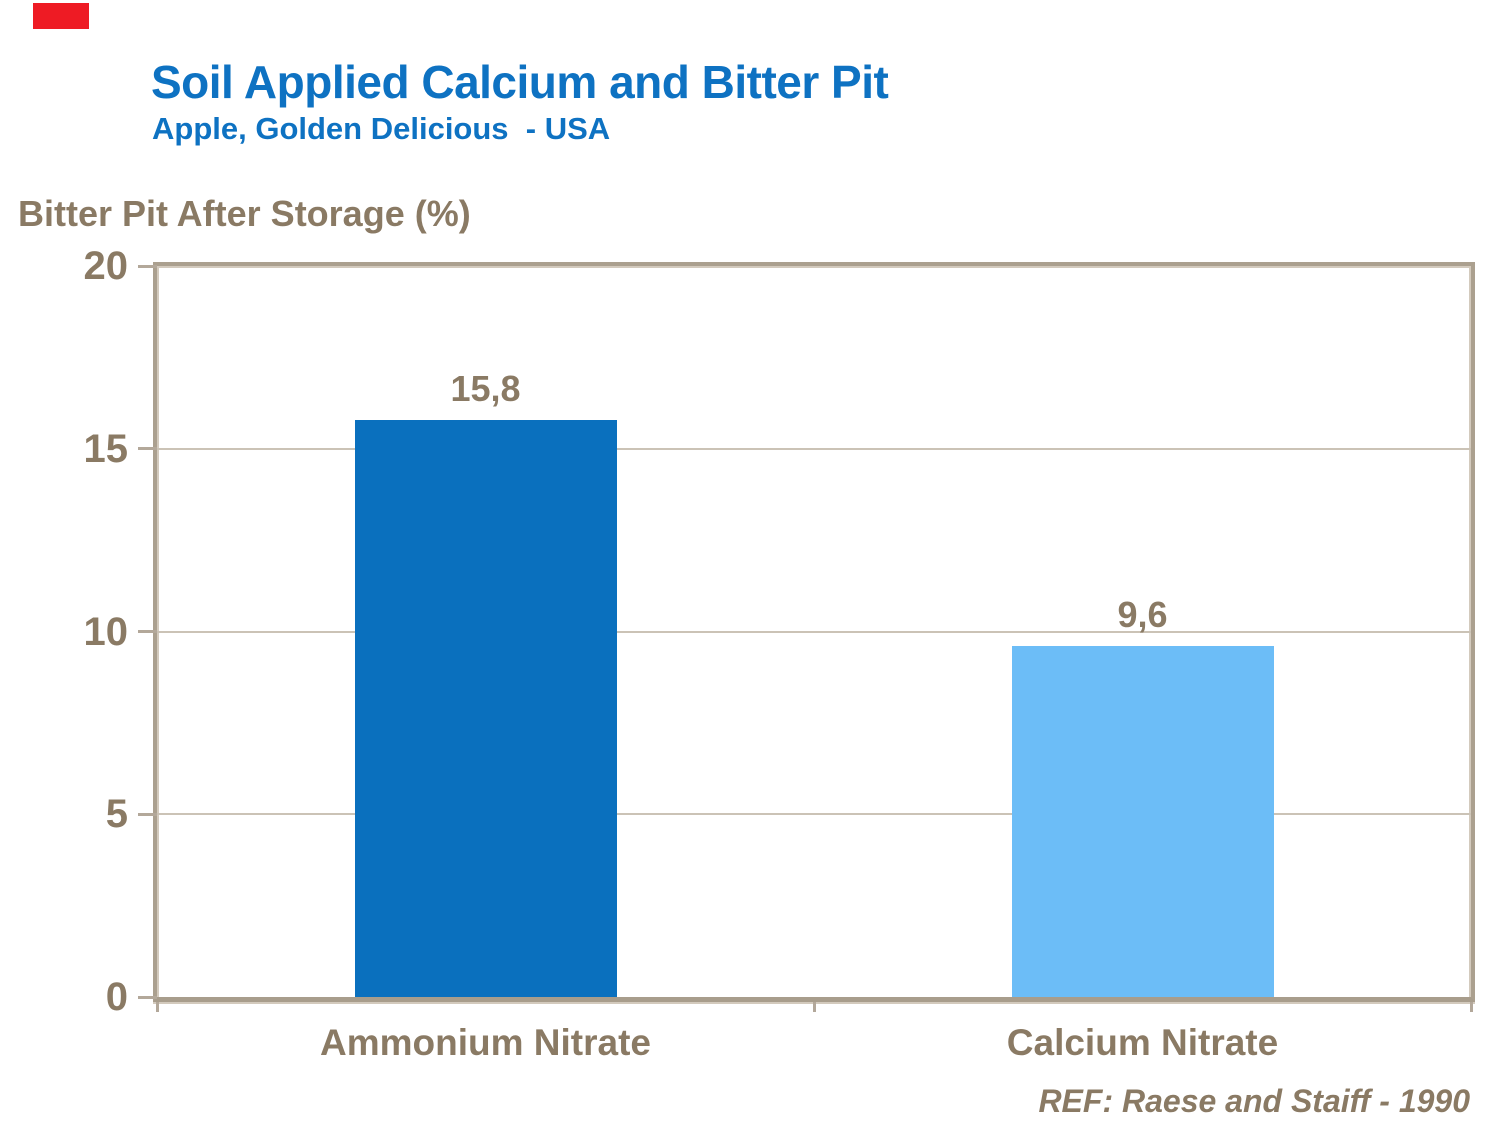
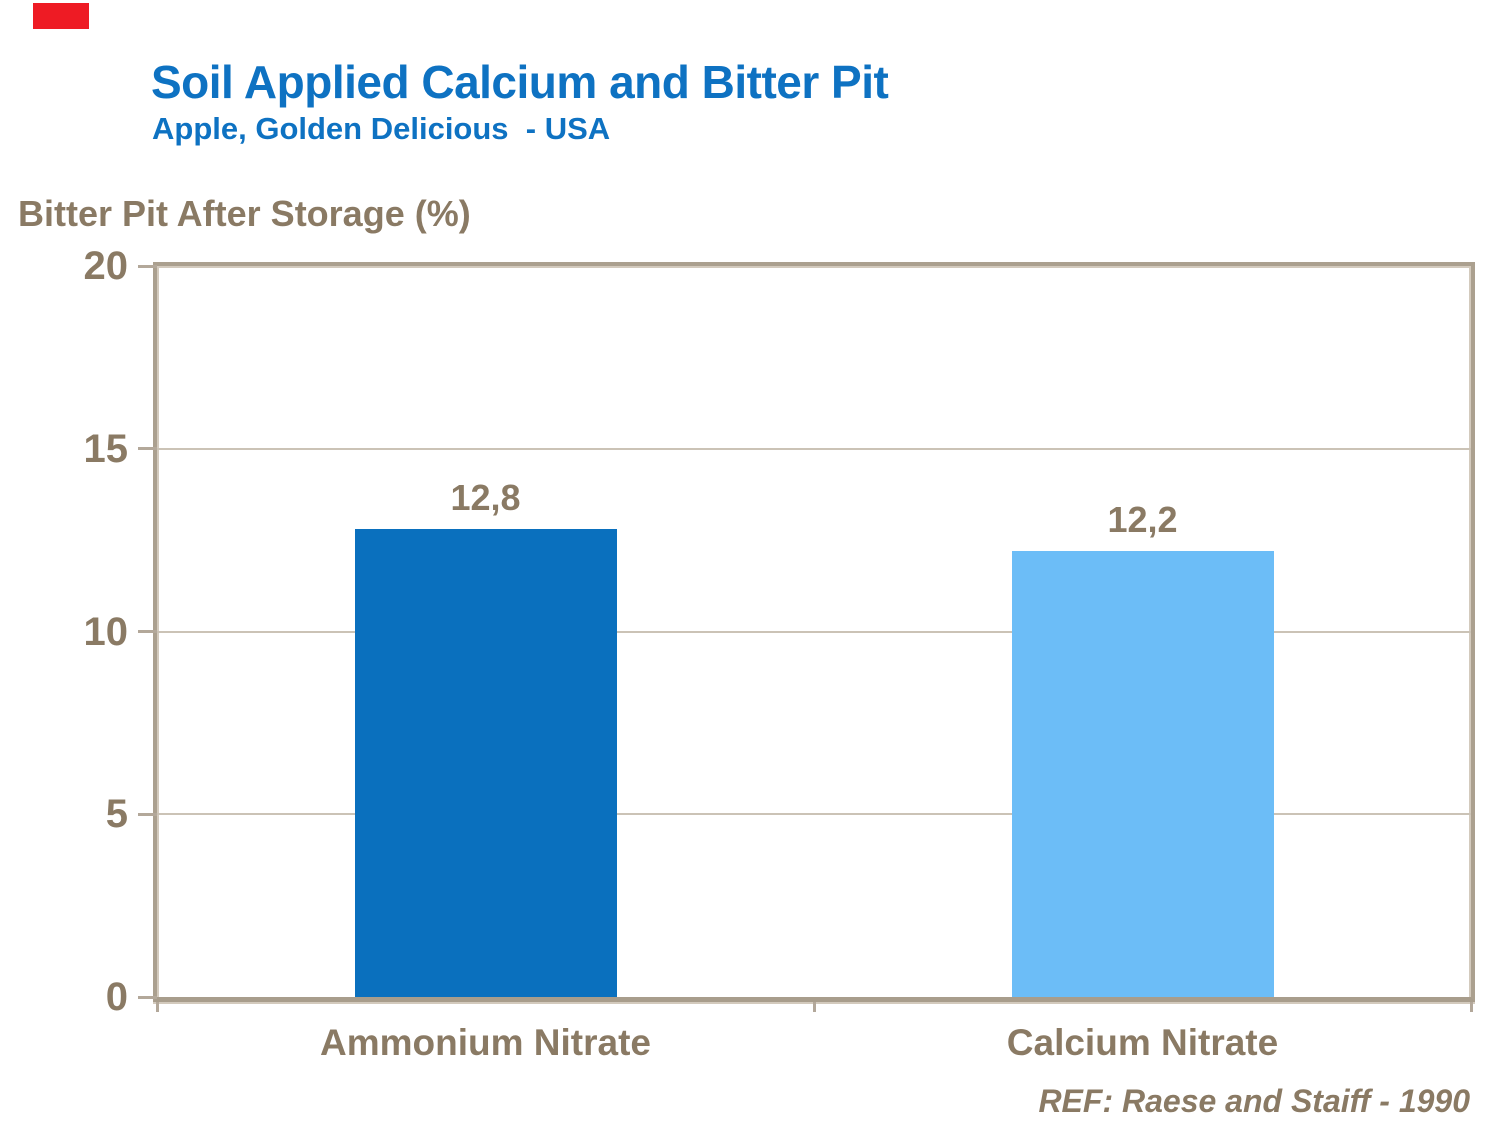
Ammonium Nitrate: 15,8 -> 12,8
Calcium Nitrate: 9,6 -> 12,2
